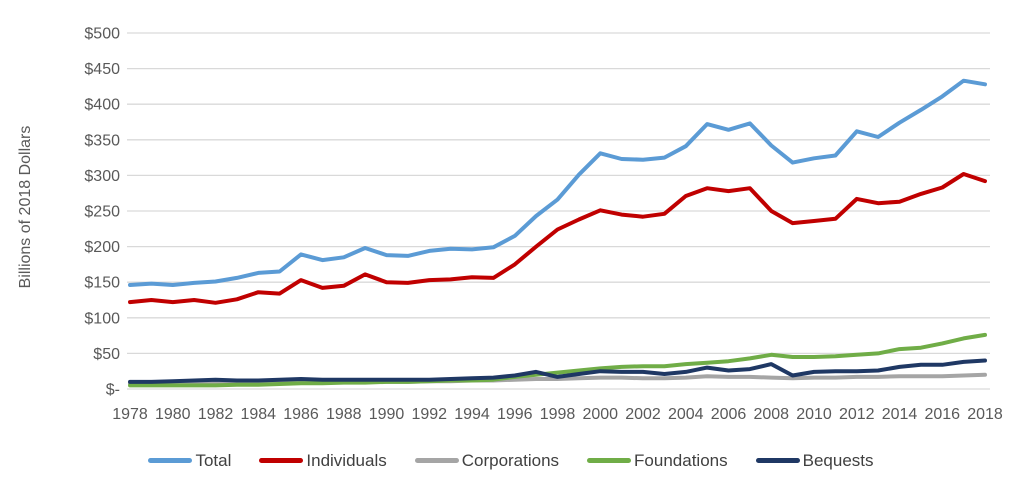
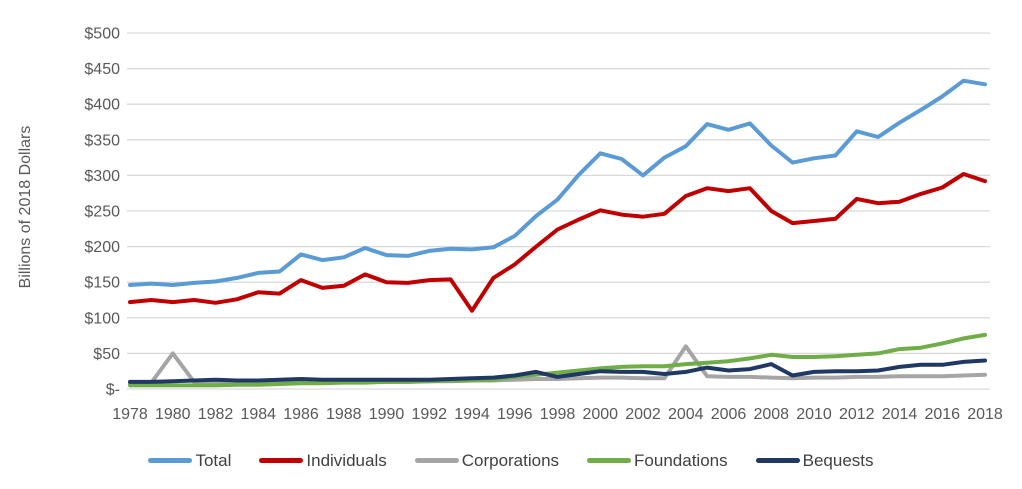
Corporations/1980: $10 -> $50
Individuals/1994: $160 -> $110
Total/2002: $320 -> $300
Corporations/2004: $20 -> $60
